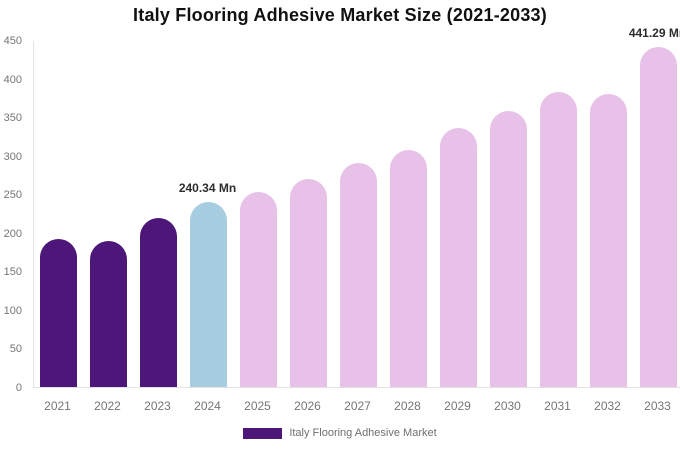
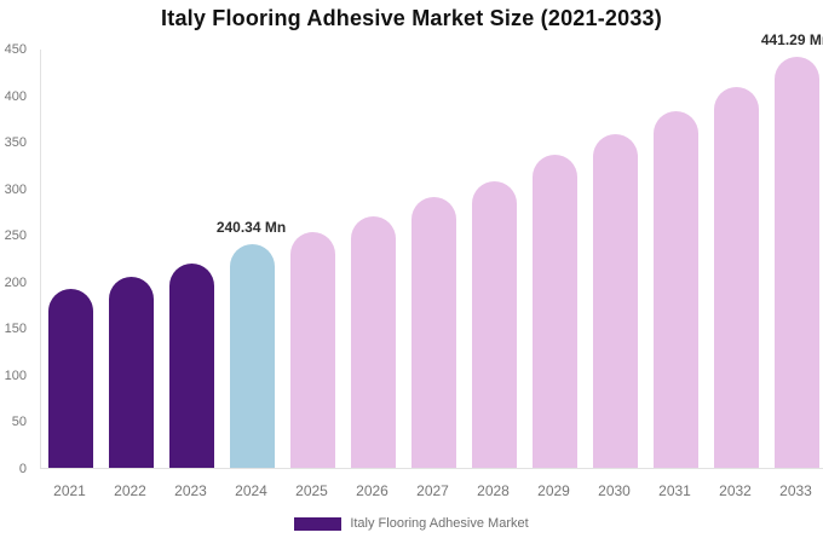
2022: 190 -> 200
2032: 380 -> 410
